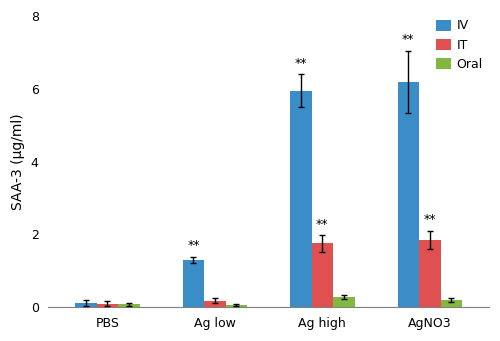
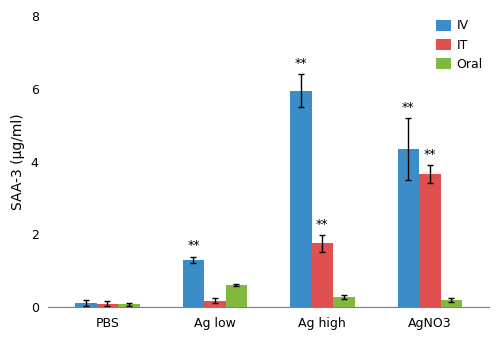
Oral/Ag low: 0.07 -> 0.60
IV/AgNO3: 6.20 -> 4.35
IT/AgNO3: 1.85 -> 3.65
